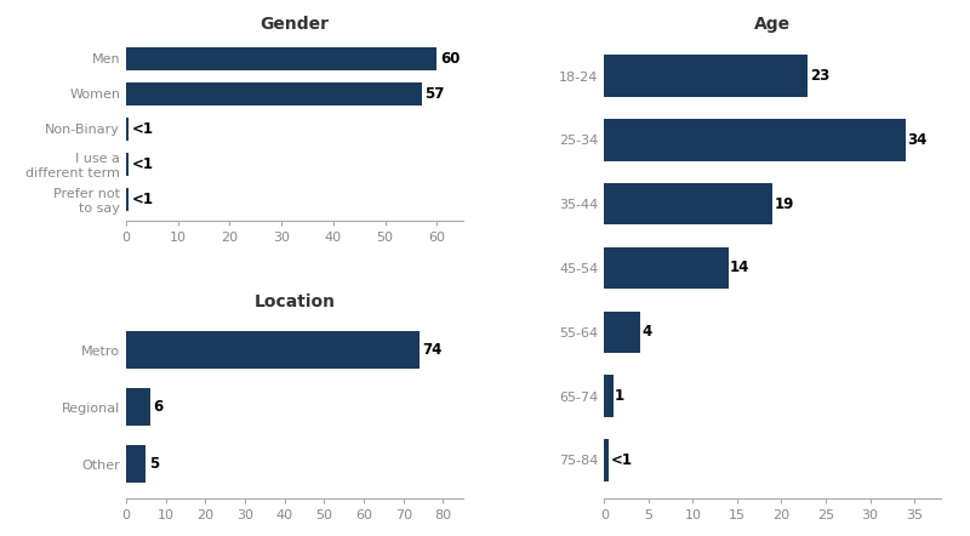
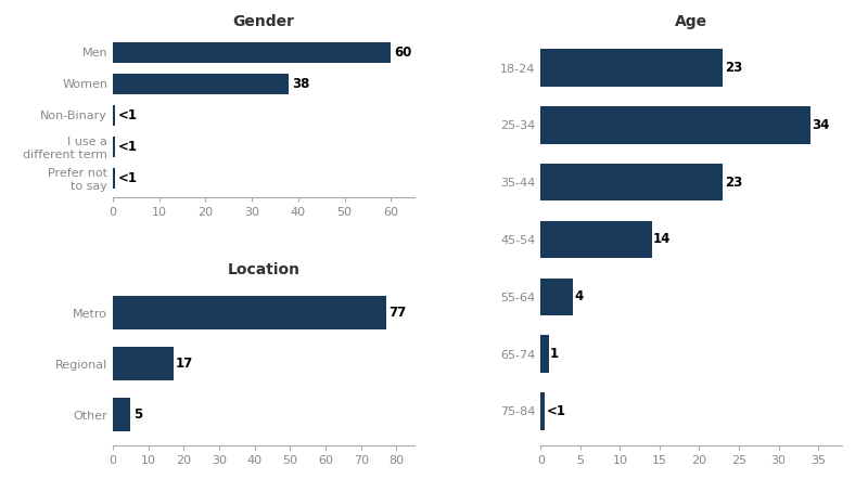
Gender/Women: 57 -> 38
Age/35-44: 19 -> 23
Location/Metro: 74 -> 77
Location/Regional: 6 -> 17
